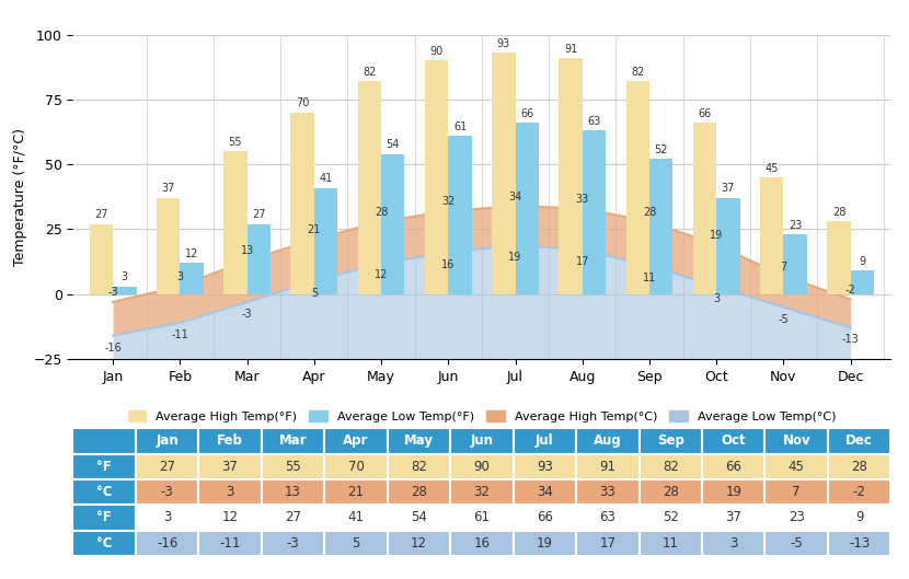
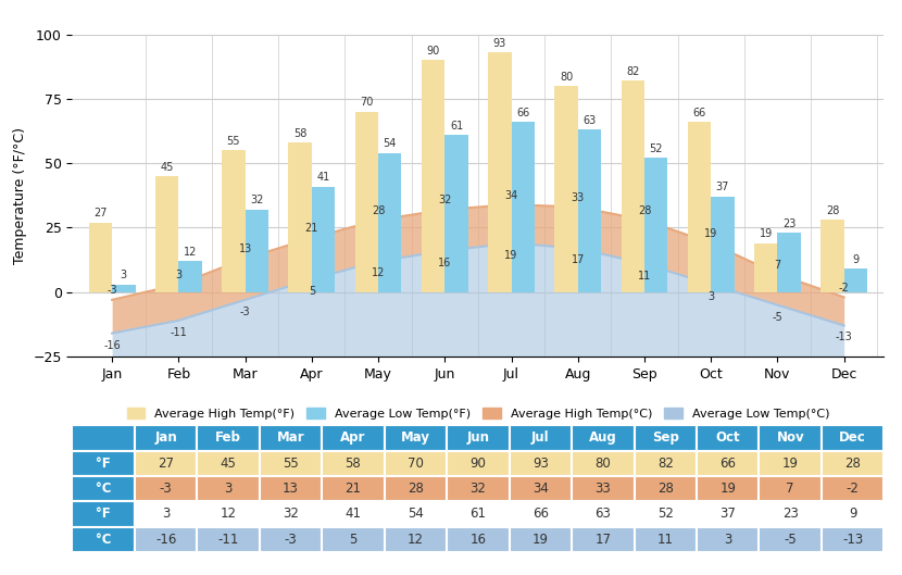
Average High Temp(°F)/Feb: 37 -> 45
Average Low Temp(°F)/Mar: 27 -> 32
Average High Temp(°F)/Apr: 70 -> 58
Average High Temp(°F)/May: 82 -> 70
Average High Temp(°F)/Aug: 91 -> 80
Average High Temp(°F)/Nov: 45 -> 19
